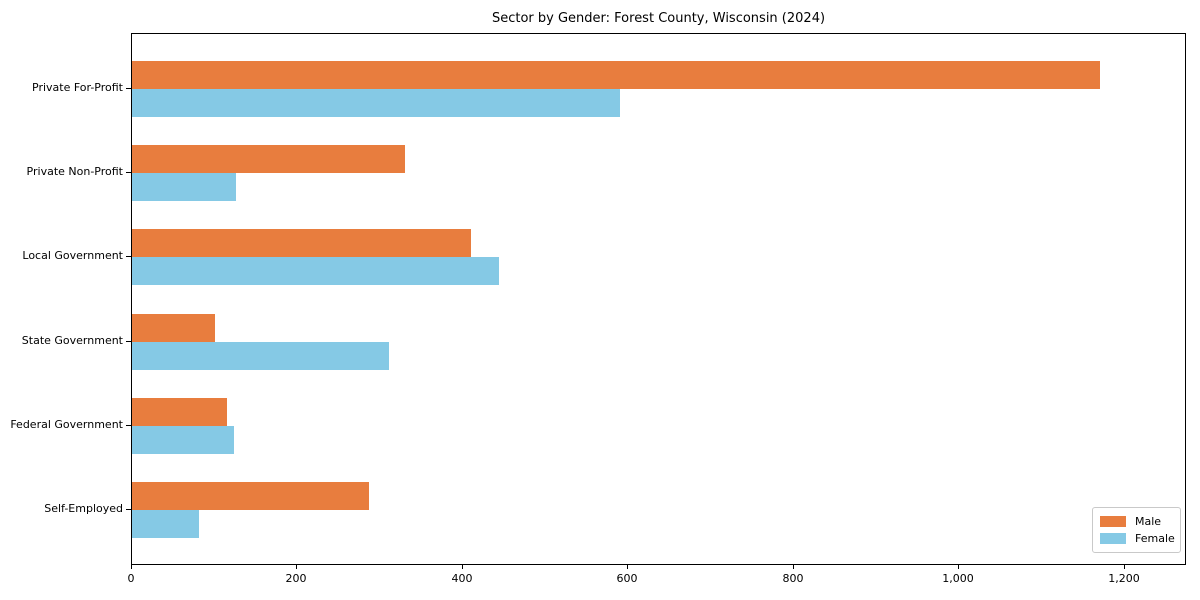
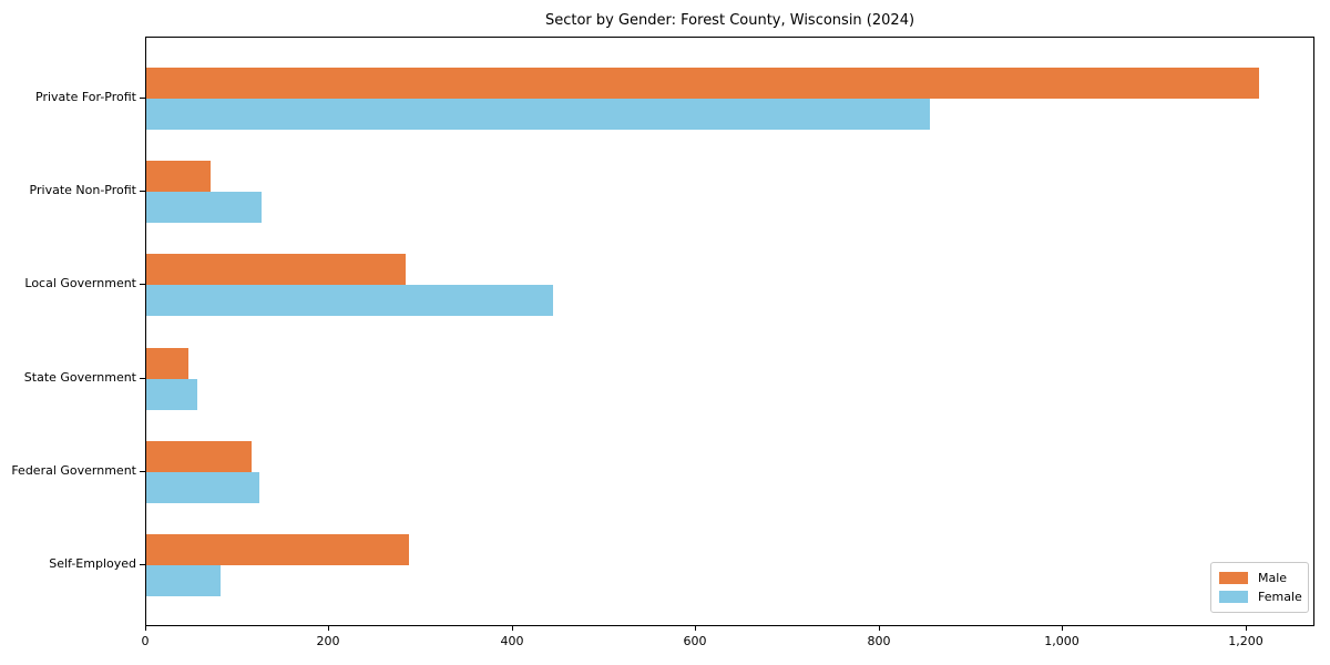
Male/Private For-Profit: 1170 -> 1210
Female/Private For-Profit: 590 -> 850
Male/Private Non-Profit: 330 -> 70
Male/Local Government: 410 -> 280
Male/State Government: 100 -> 50
Female/State Government: 310 -> 60
